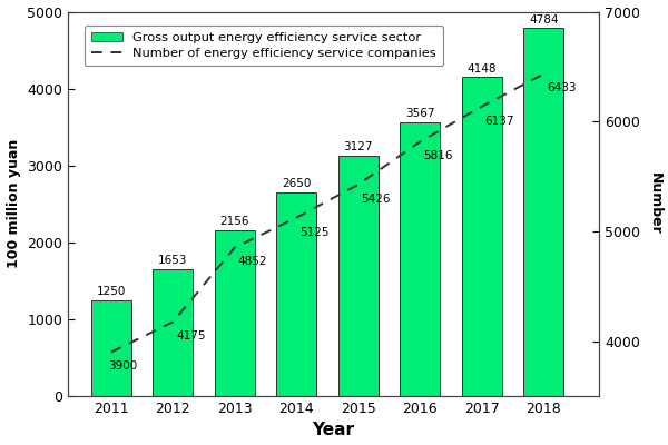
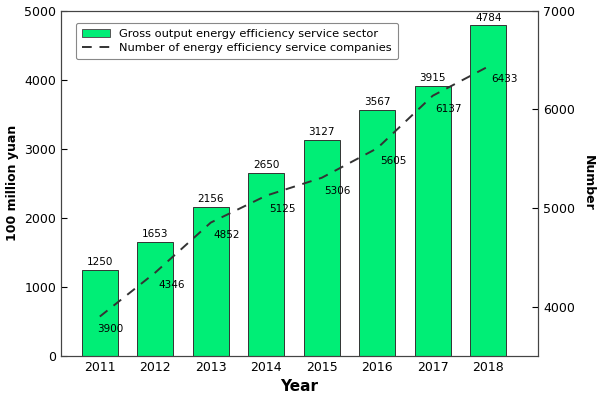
Number of energy efficiency service companies/2012: 4175 -> 4346
Number of energy efficiency service companies/2015: 5426 -> 5306
Number of energy efficiency service companies/2016: 5816 -> 5605
Gross output energy efficiency service sector/2017: 4148 -> 3915
